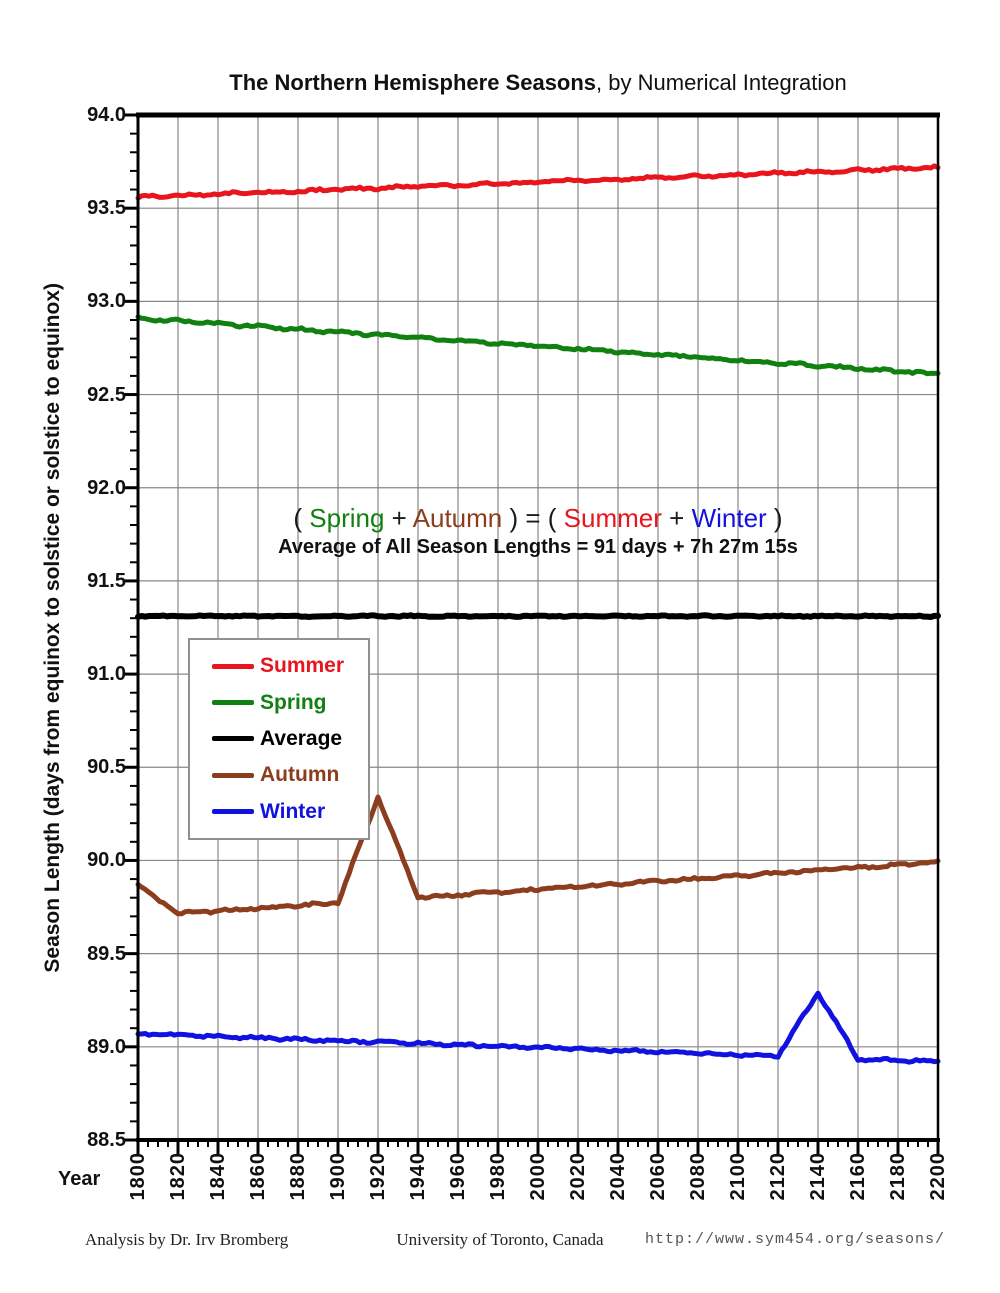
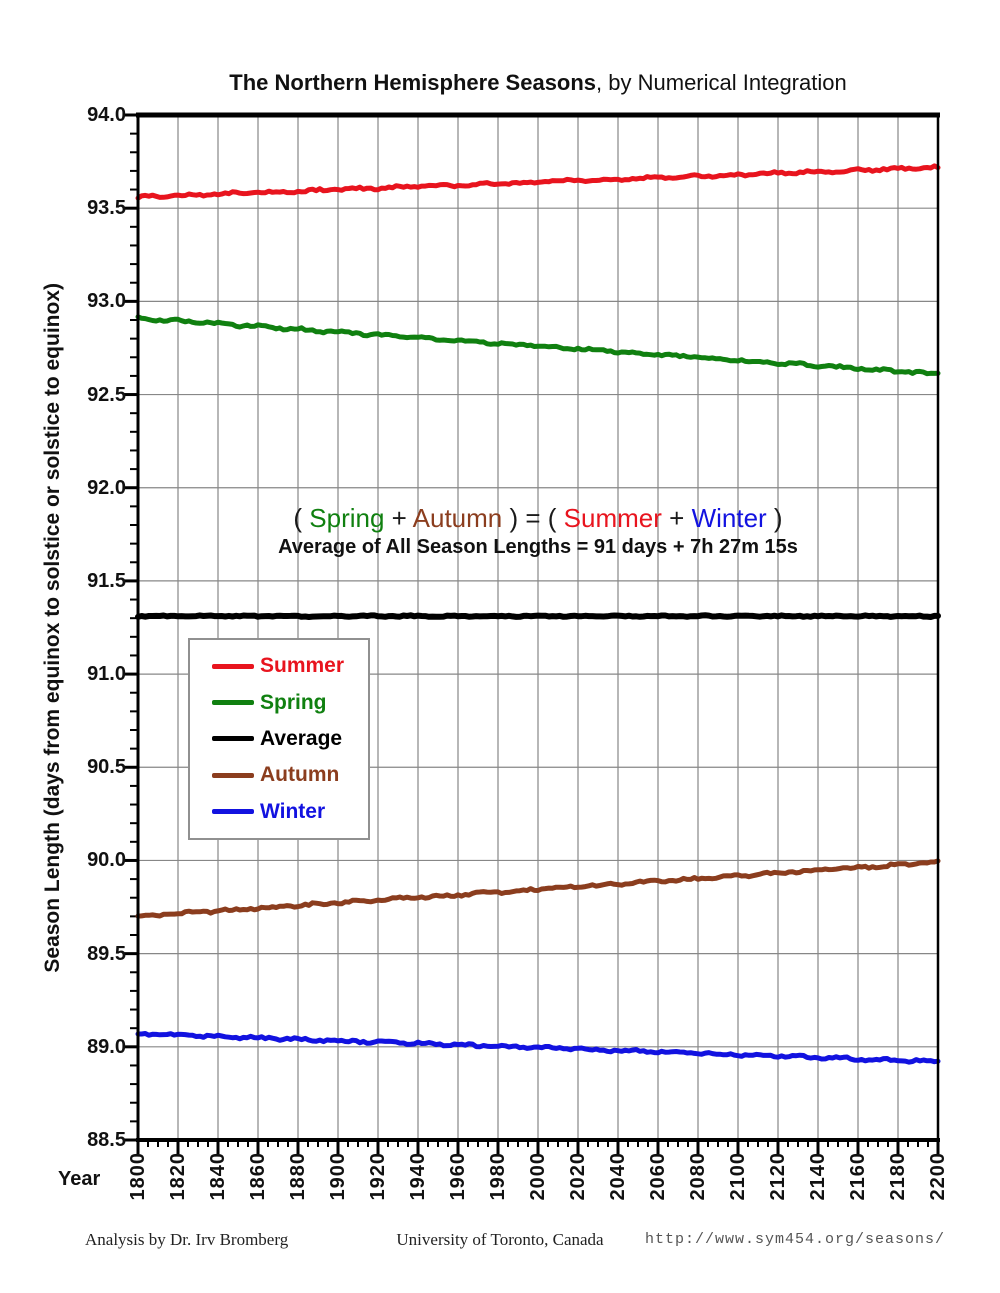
Autumn/1800: 89.87 -> 89.70
Autumn/1920: 90.34 -> 89.79
Winter/2140: 89.29 -> 88.94
